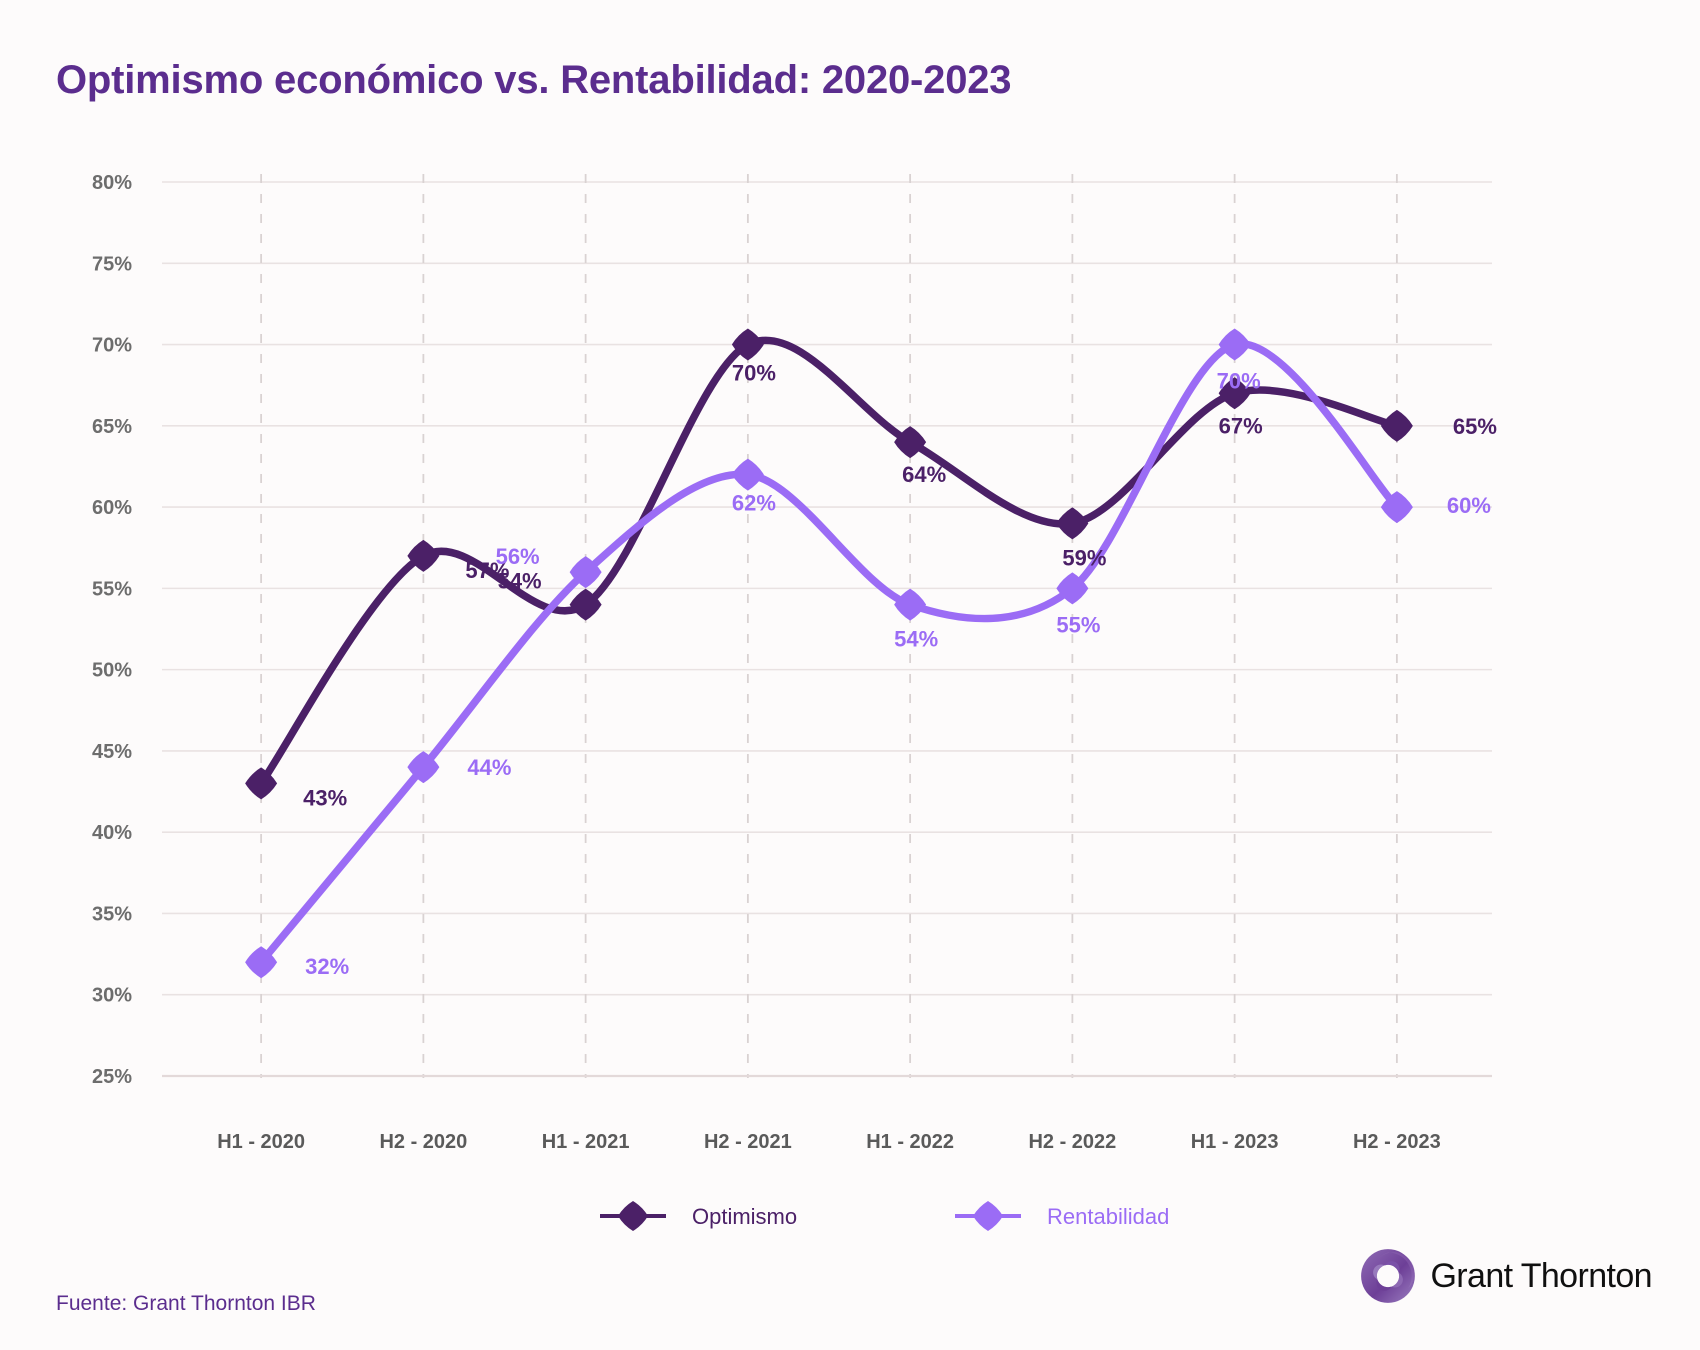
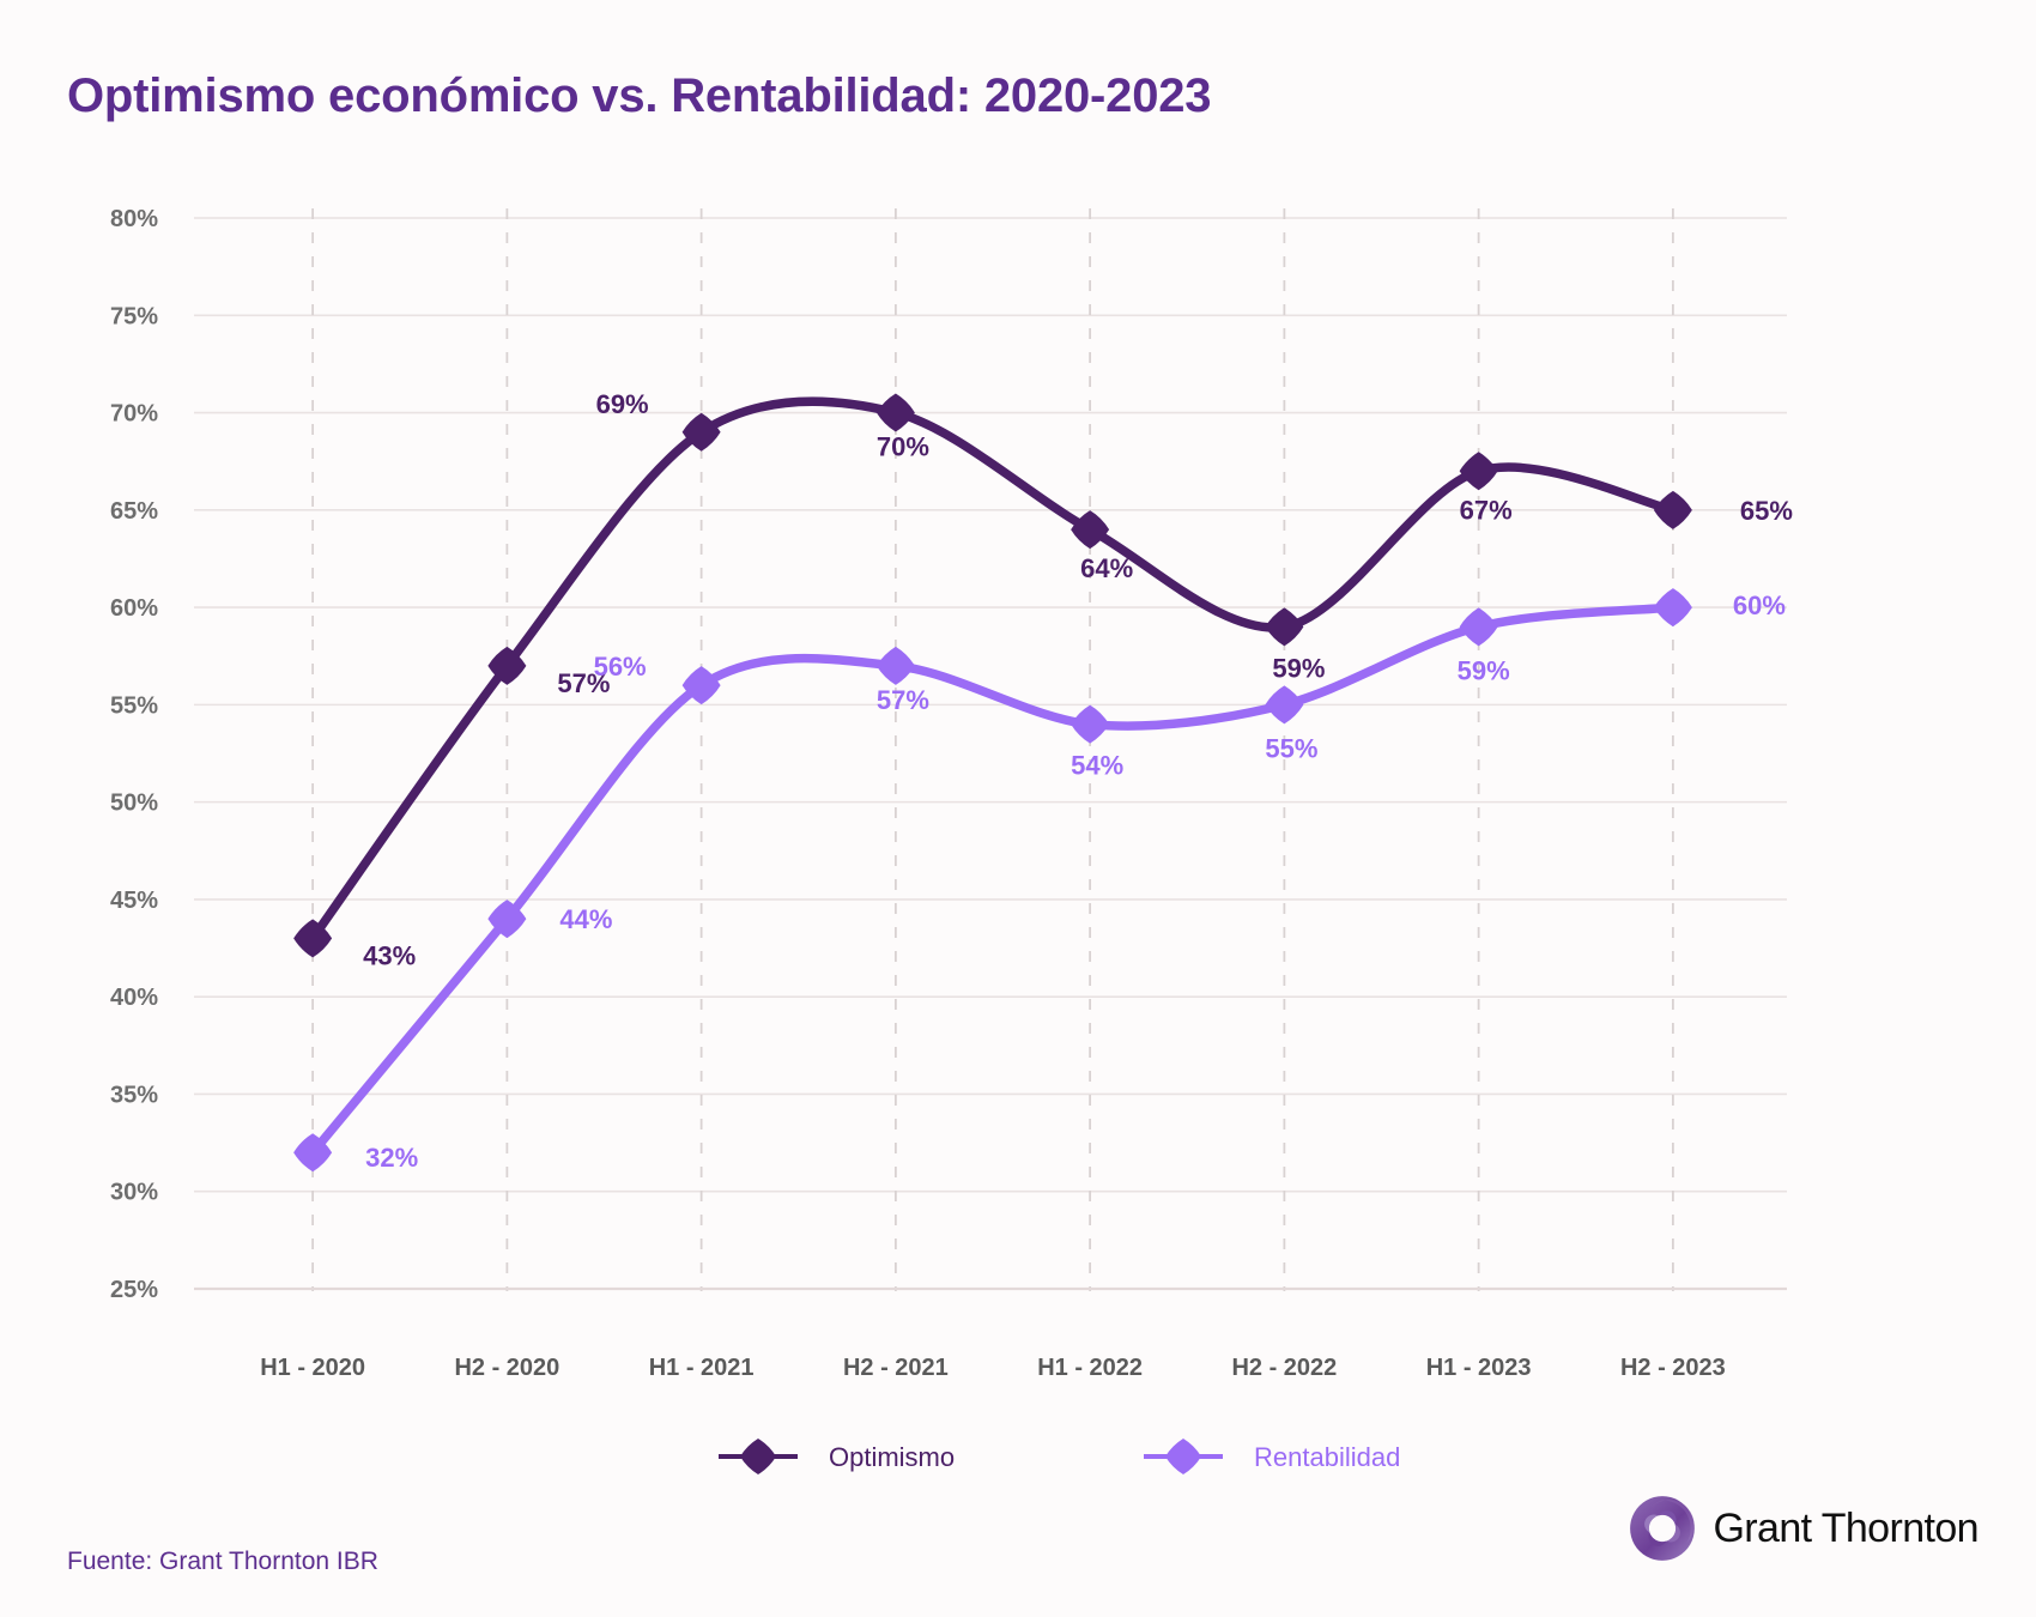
Optimismo/H1 - 2021: 54% -> 69%
Rentabilidad/H2 - 2021: 62% -> 57%
Rentabilidad/H1 - 2023: 70% -> 59%
